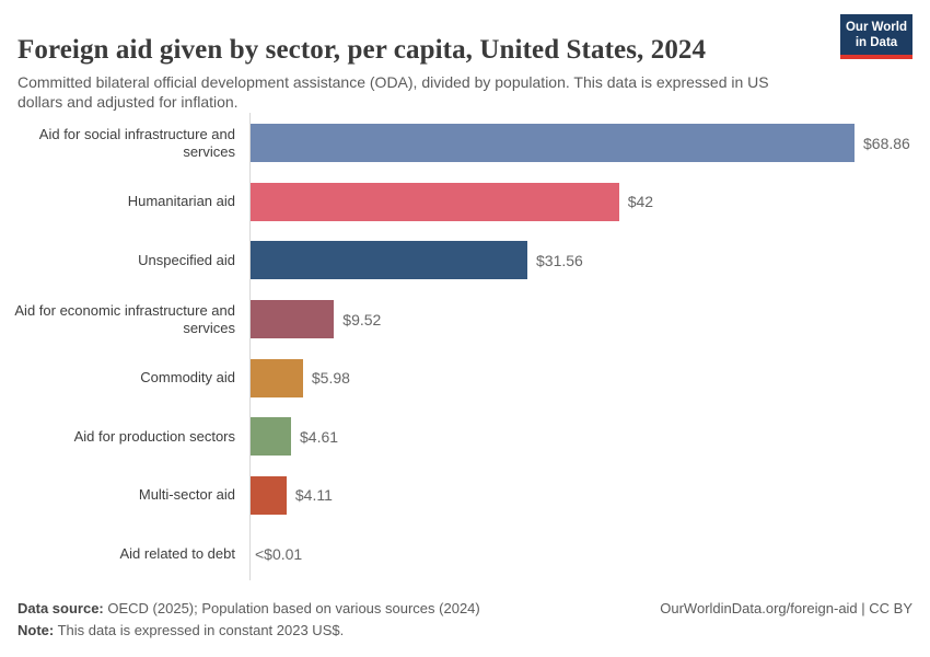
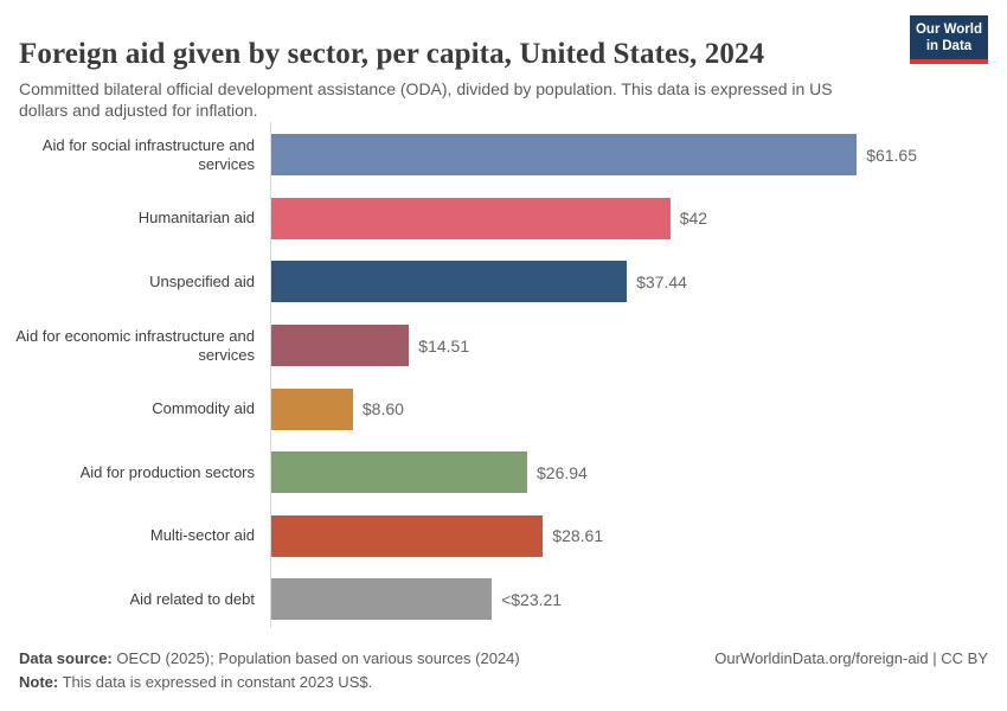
Aid for social infrastructure and services: $68.86 -> $61.65
Unspecified aid: $31.56 -> $37.44
Aid for economic infrastructure and services: $9.52 -> $14.51
Commodity aid: $5.98 -> $8.60
Aid for production sectors: $4.61 -> $26.94
Multi-sector aid: $4.11 -> $28.61
Aid related to debt: 0.01 -> 23.21
